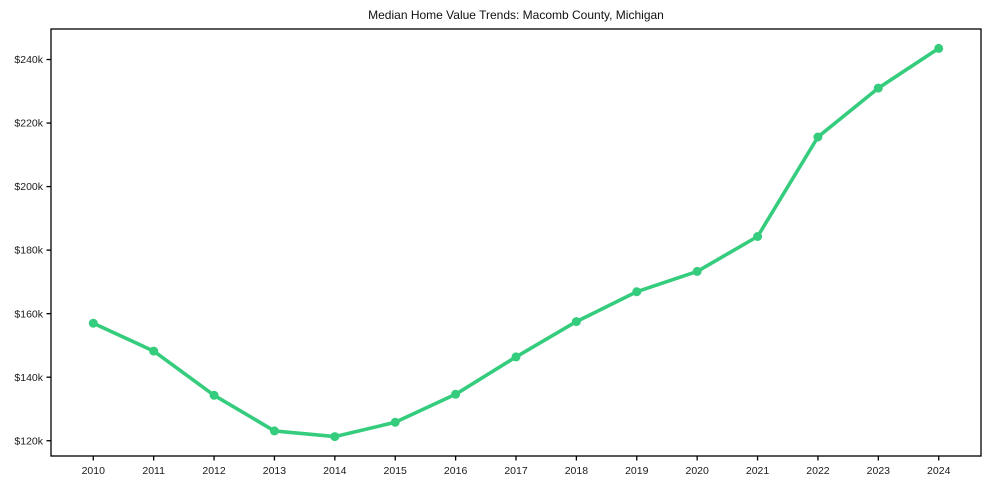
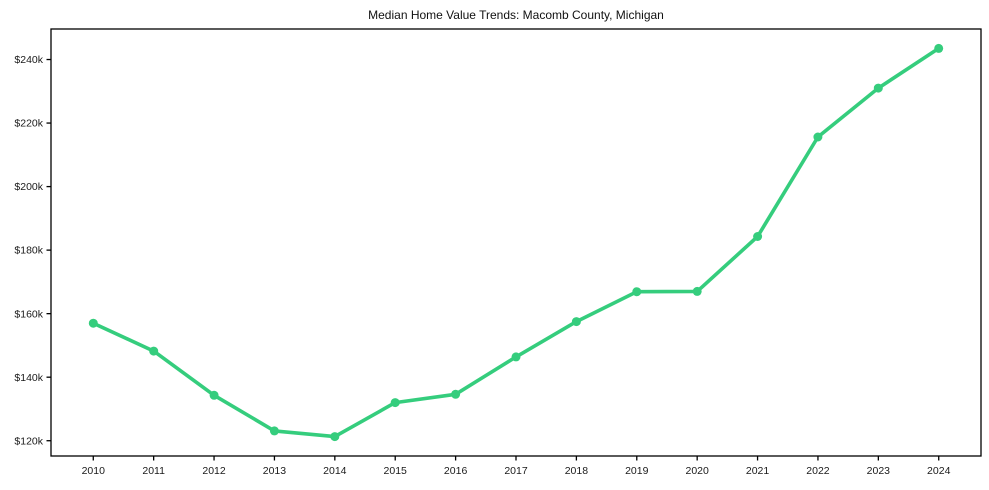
2015: $126k -> $132k
2020: $173k -> $167k
